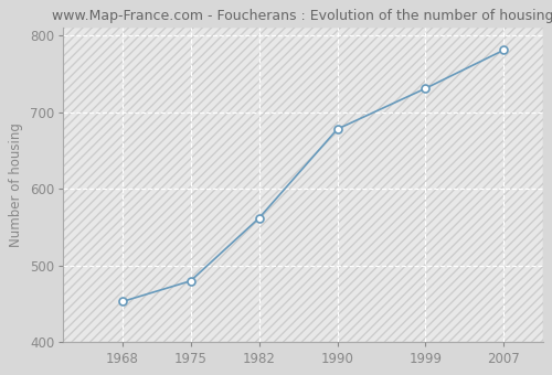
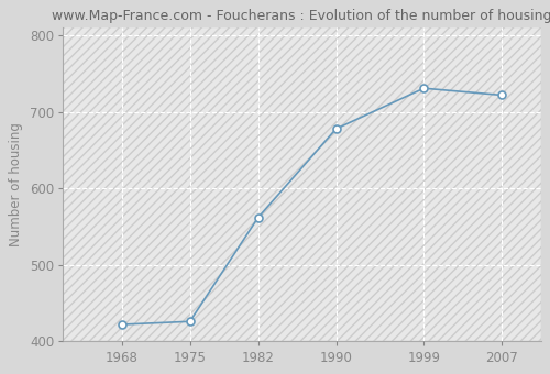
1968: 453 -> 422
1975: 480 -> 426
2007: 781 -> 722
